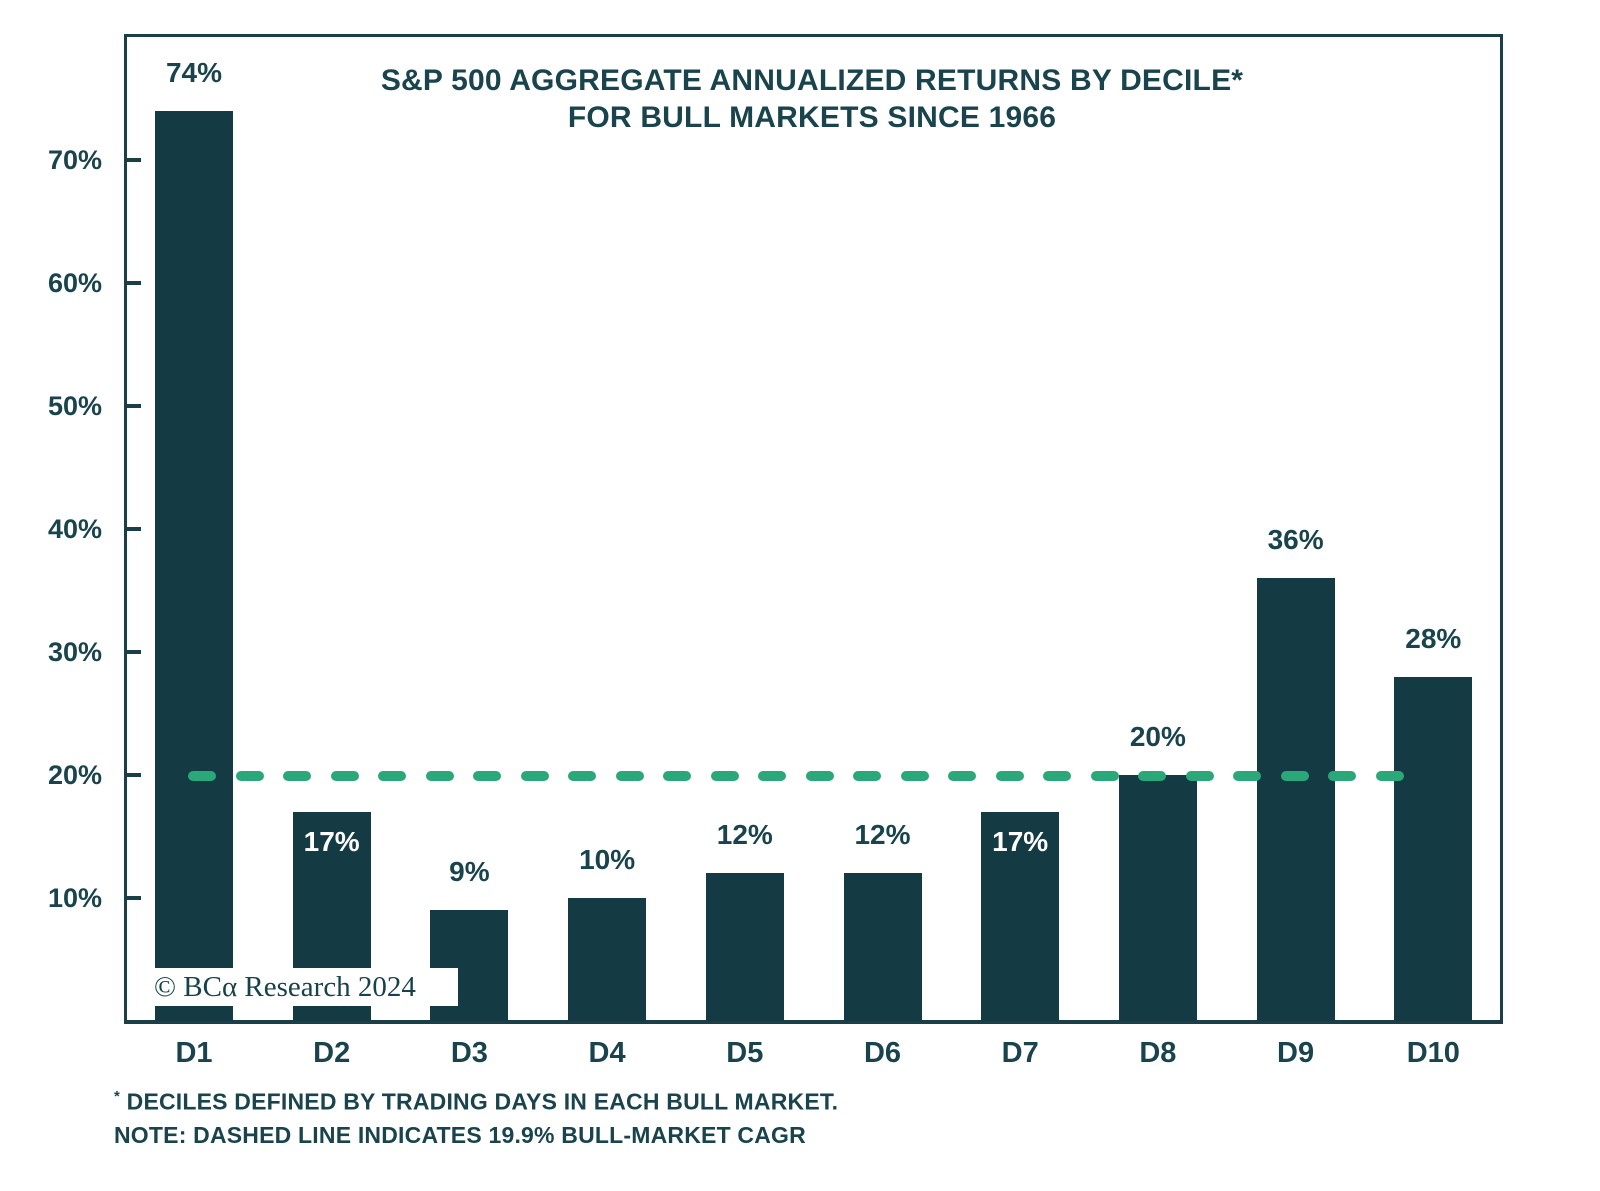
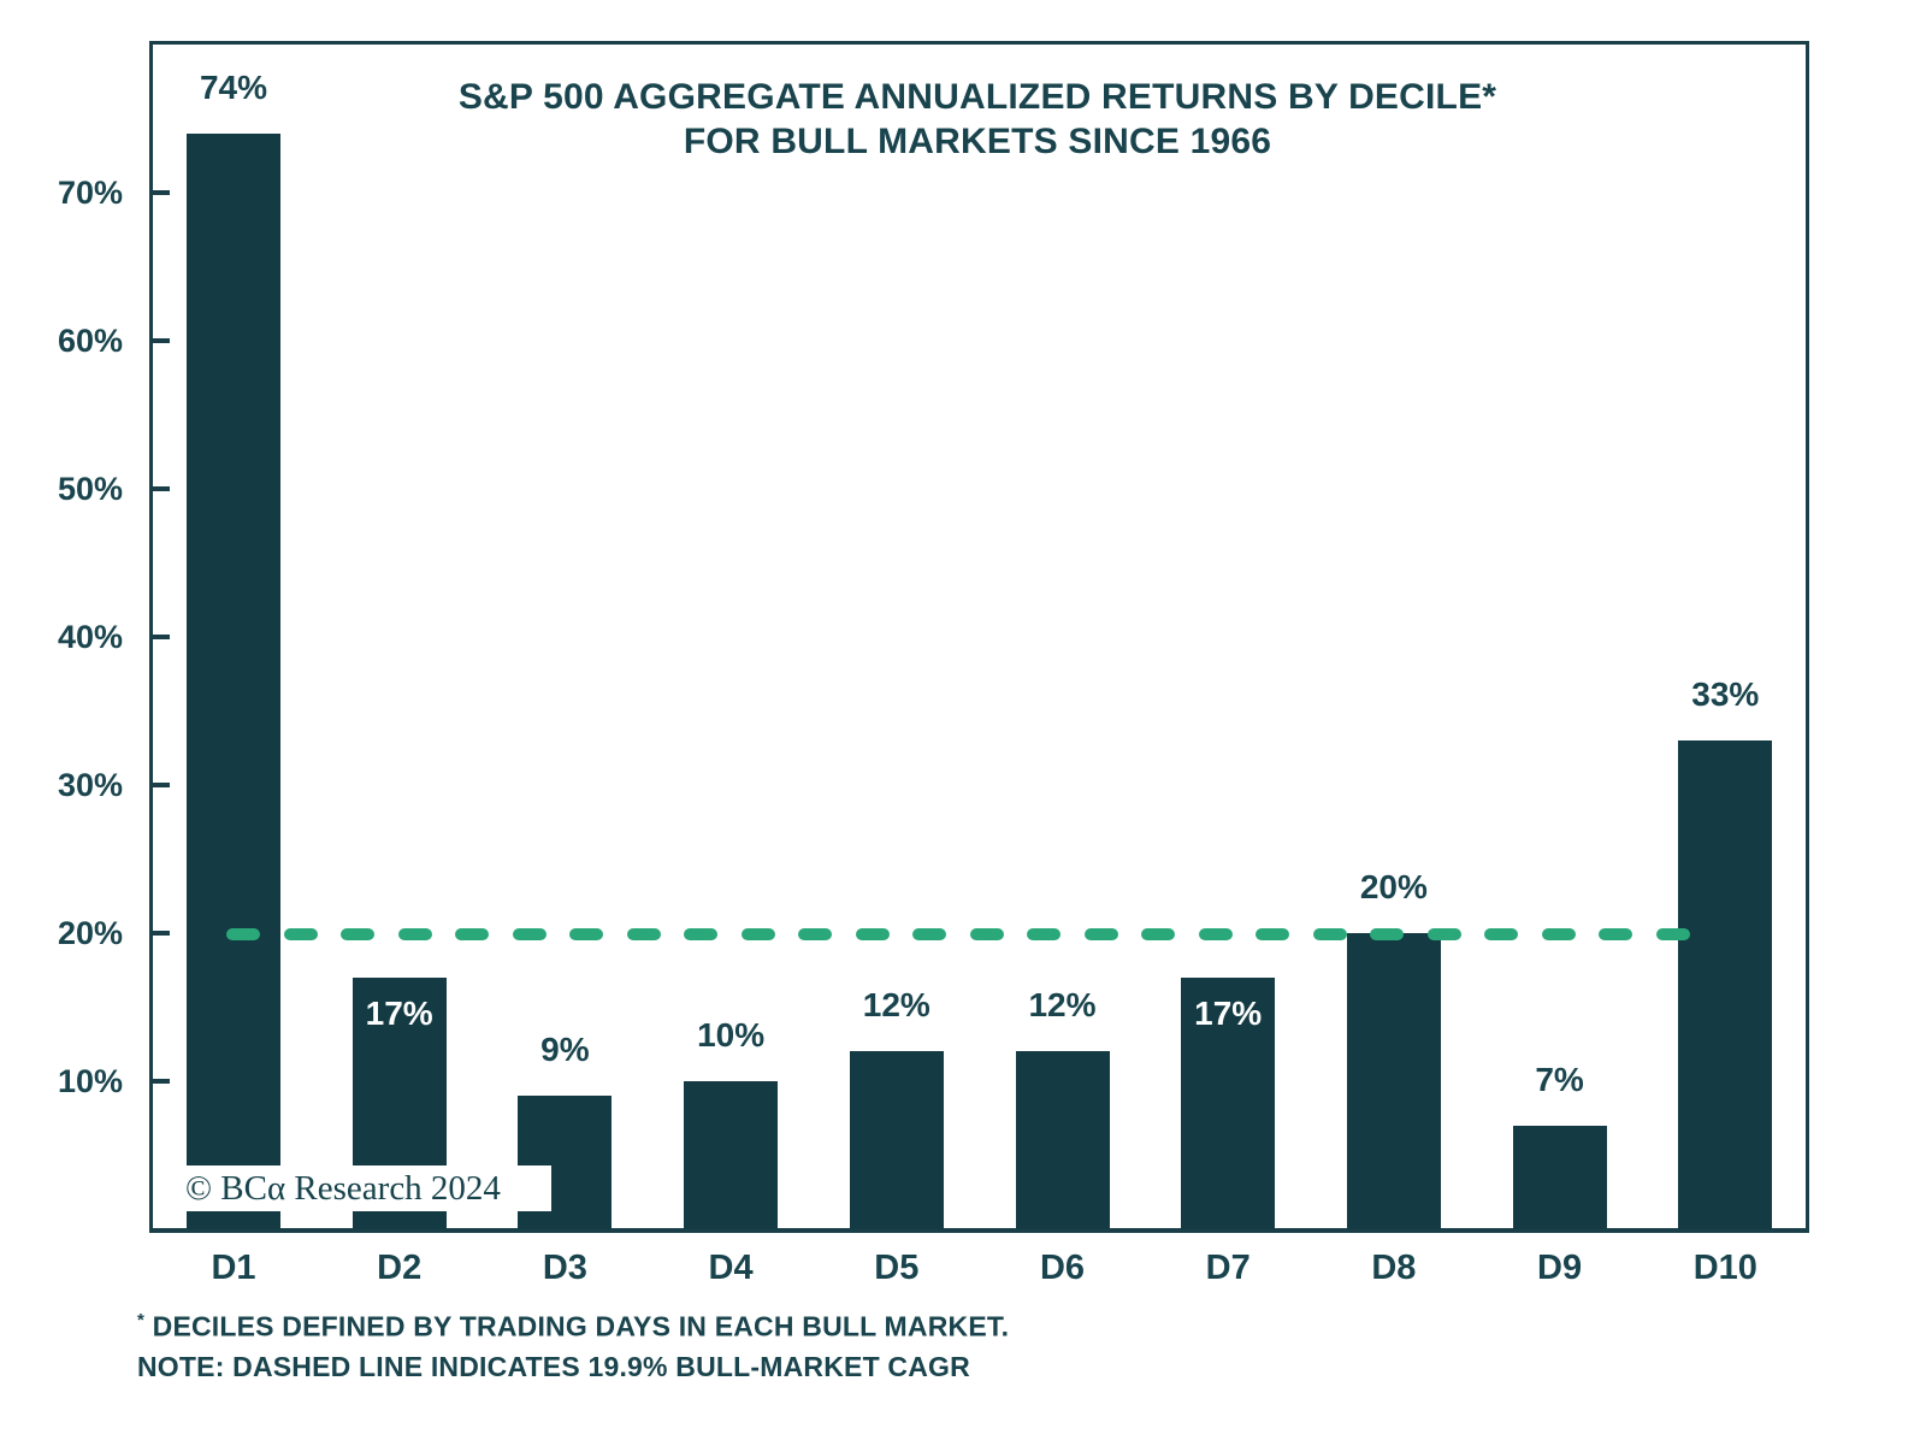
D9: 36% -> 7%
D10: 28% -> 33%
